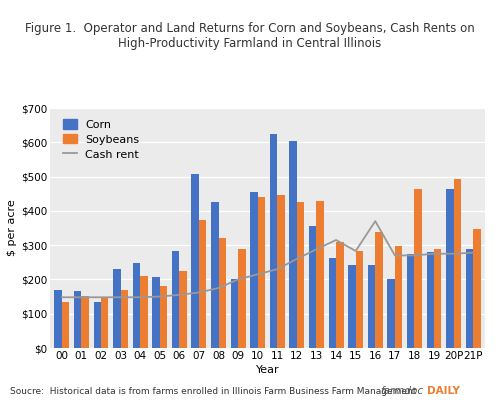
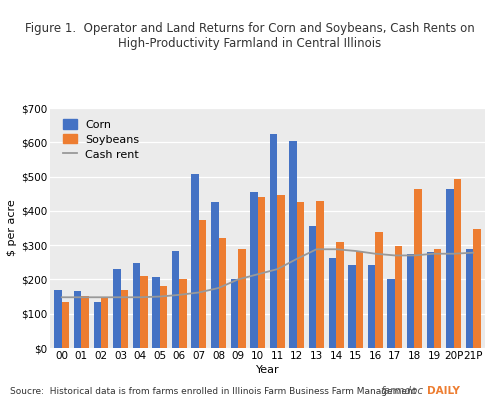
Soybeans/06: $225 -> $200
Cash rent/14: $315 -> $288
Cash rent/16: $370 -> $275
